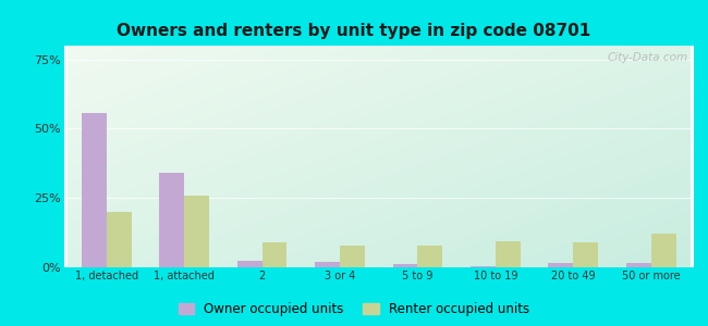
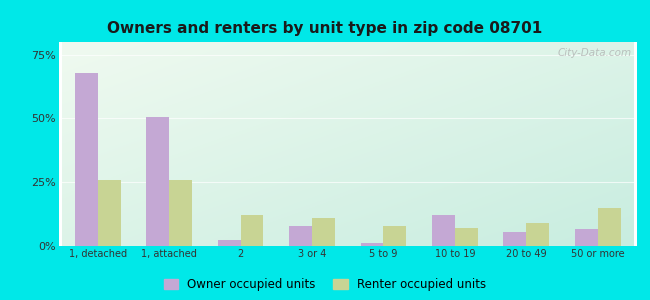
Owner occupied units/1, detached: 55.5% -> 68.0%
Renter occupied units/1, detached: 20.0% -> 26.0%
Owner occupied units/1, attached: 34.0% -> 50.5%
Renter occupied units/2: 9.0% -> 12.0%
Owner occupied units/3 or 4: 2.0% -> 8.0%
Renter occupied units/3 or 4: 8.0% -> 11.0%
Owner occupied units/10 to 19: 0.5% -> 12.0%
Renter occupied units/10 to 19: 9.5% -> 7.0%
Owner occupied units/20 to 49: 1.5% -> 5.5%
Owner occupied units/50 or more: 1.5% -> 6.5%
Renter occupied units/50 or more: 12.0% -> 15.0%
